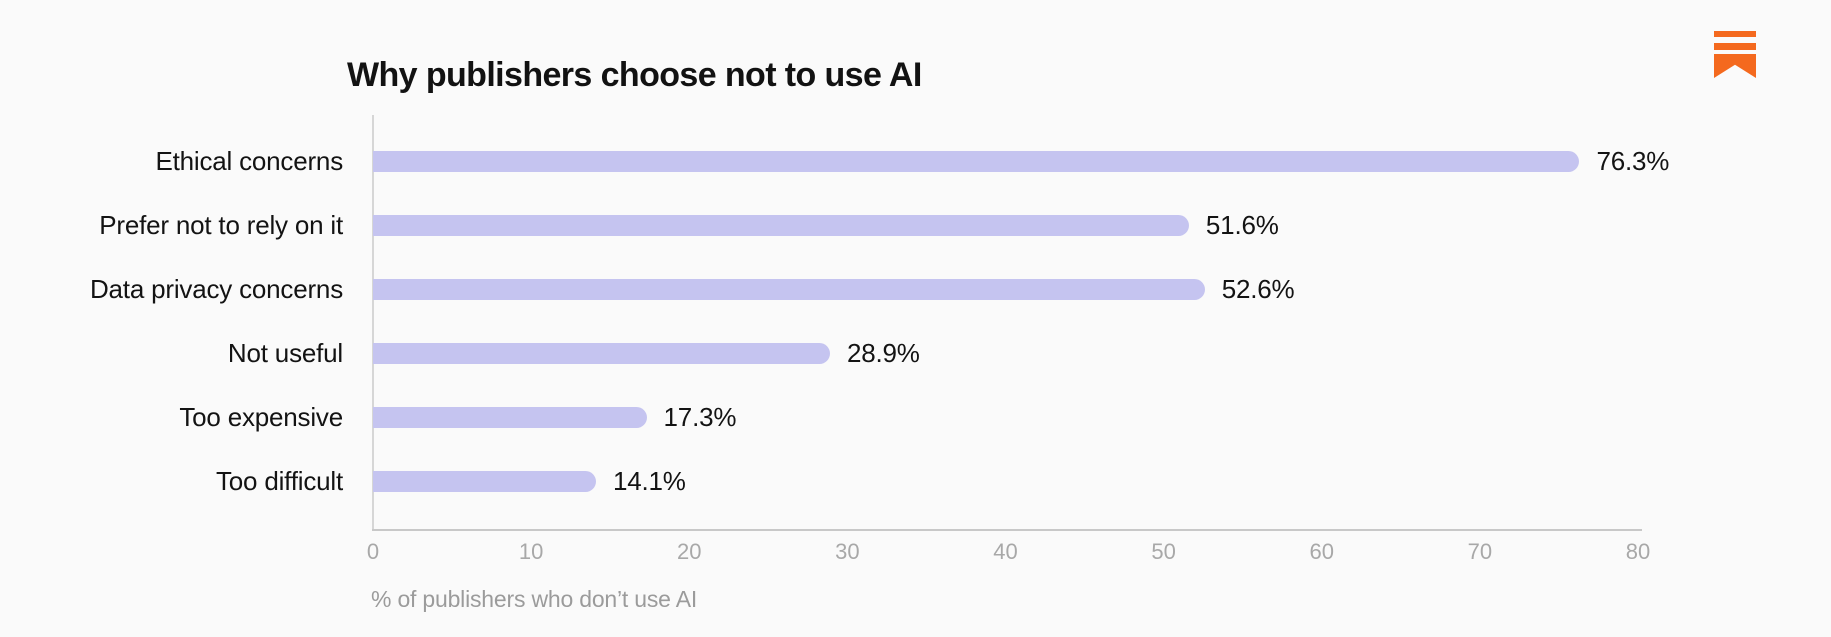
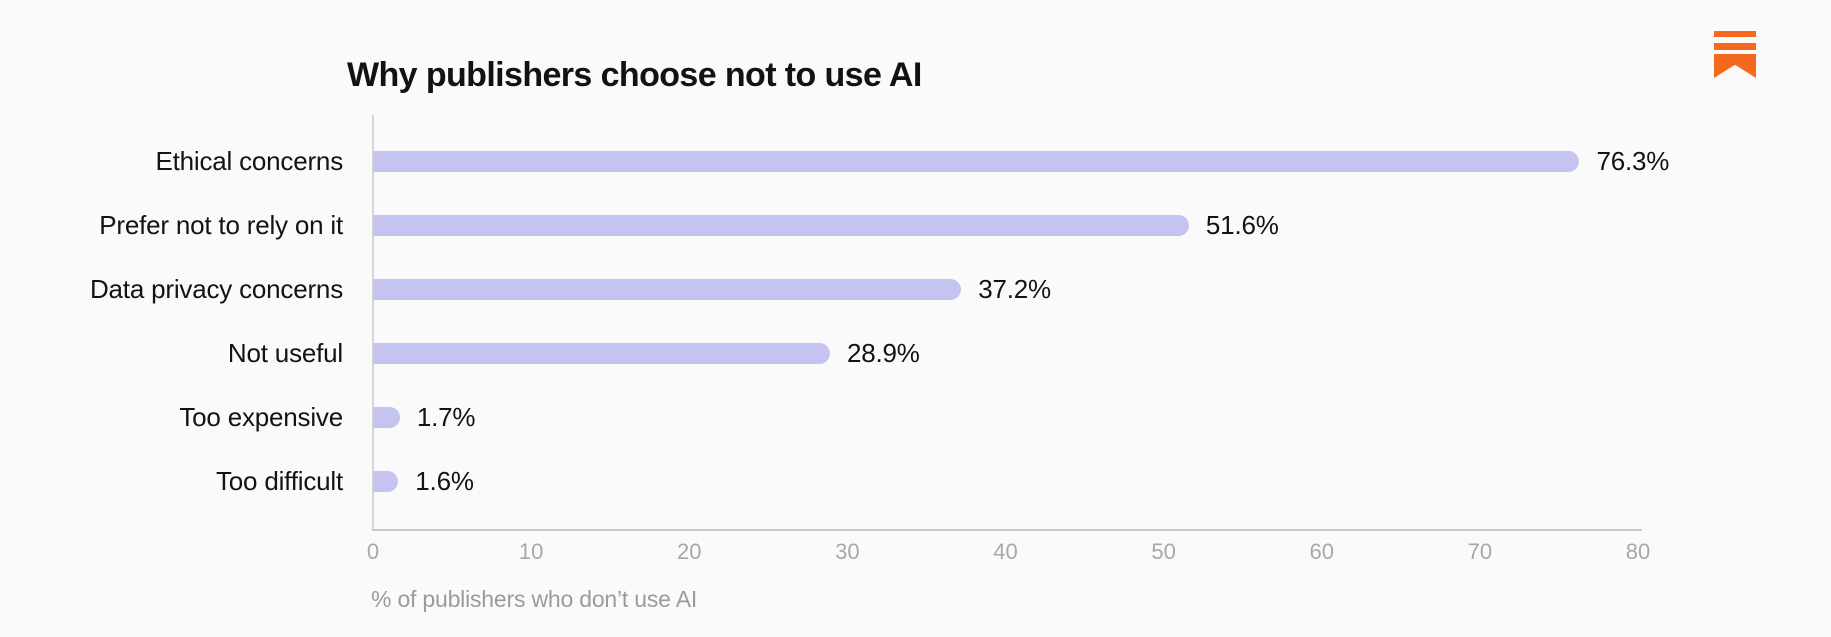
Data privacy concerns: 52.6% -> 37.2%
Too expensive: 17.3% -> 1.7%
Too difficult: 14.1% -> 1.6%
